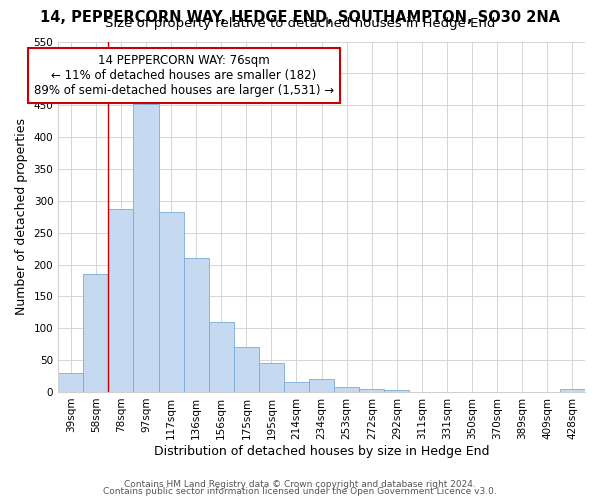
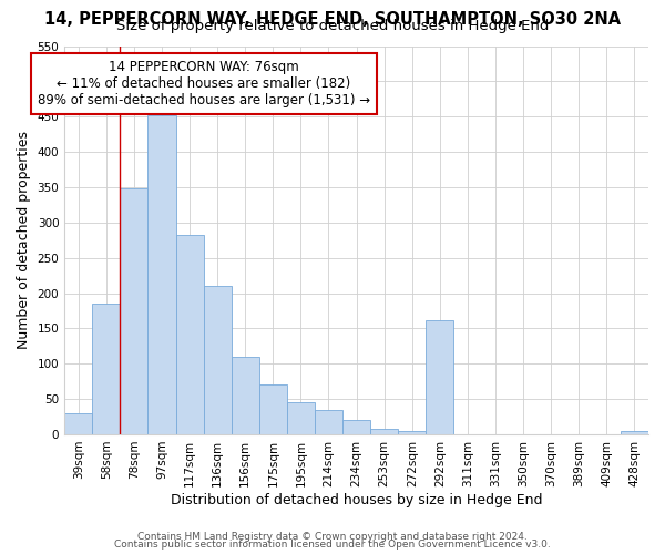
78sqm: 287 -> 348
214sqm: 15 -> 34
292sqm: 3 -> 162
